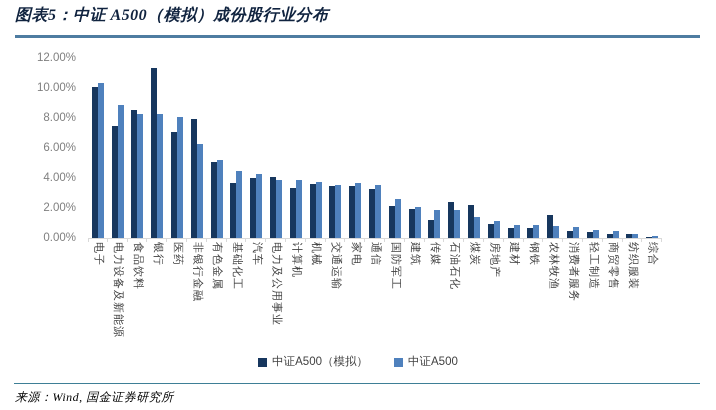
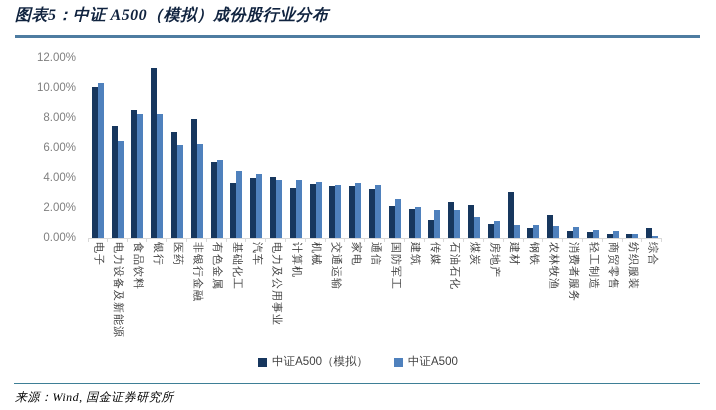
中证A500/电力设备及新能源: 8.9% -> 6.5%
中证A500/医药: 8.1% -> 6.2%
中证A500（模拟）/建材: 0.7% -> 3.1%
中证A500（模拟）/综合: 0.1% -> 0.7%
